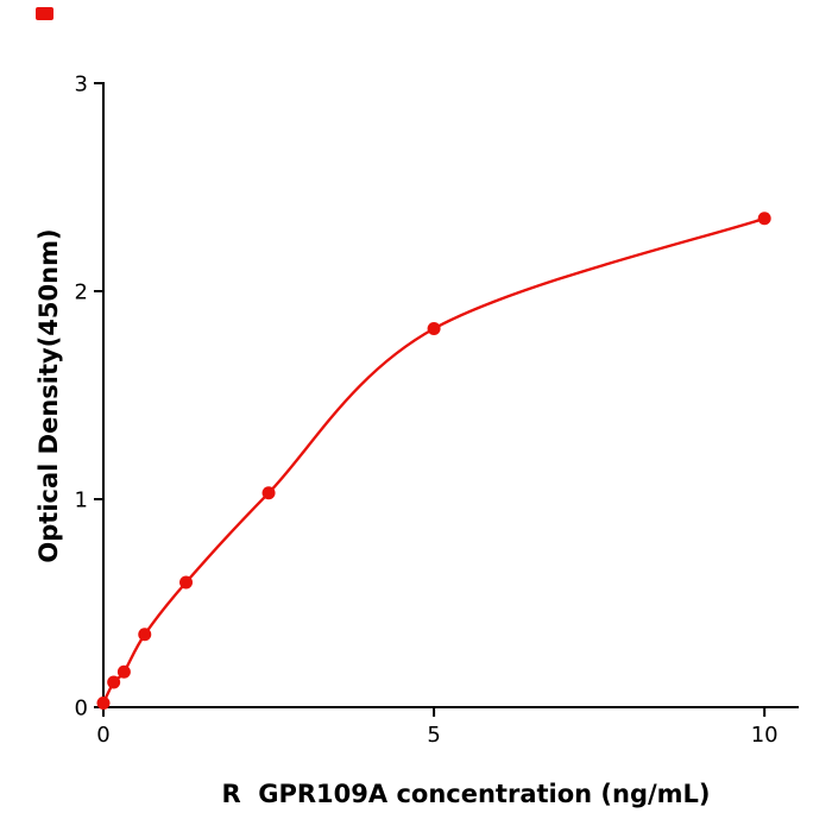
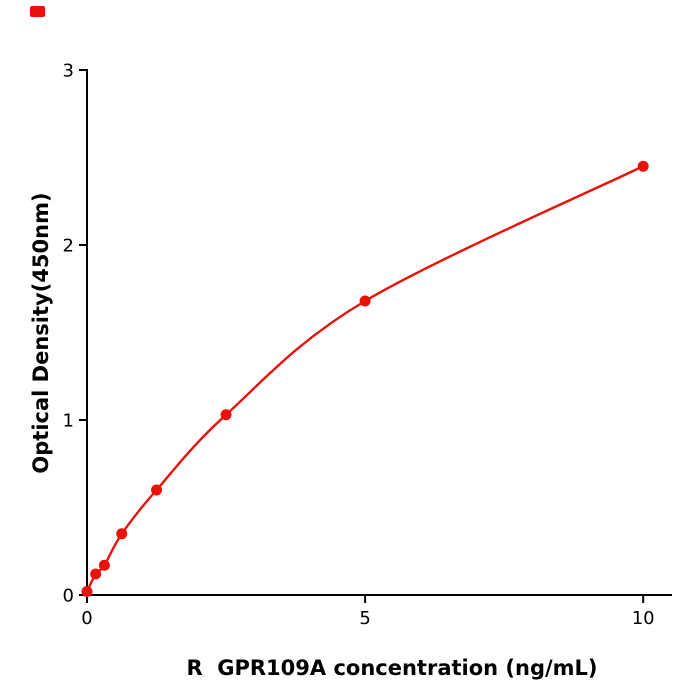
5: 1.82 -> 1.68
10: 2.35 -> 2.45
